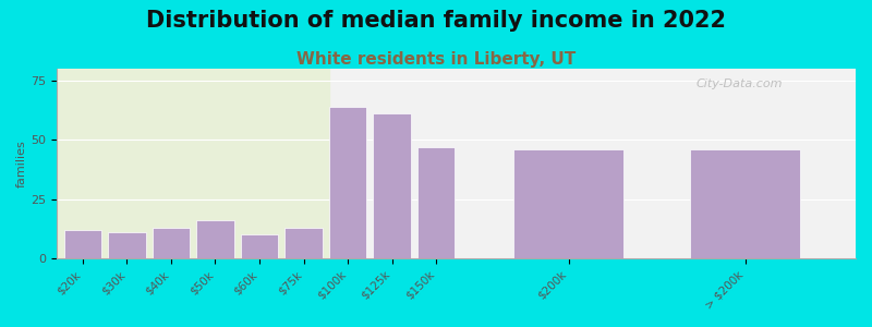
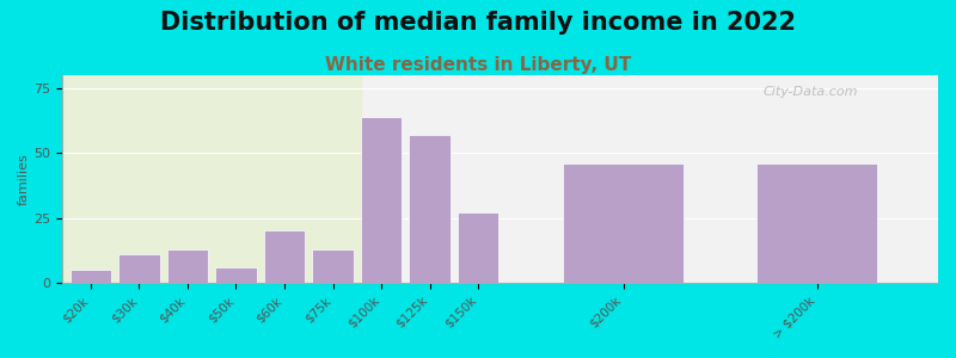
$20k: 12 -> 5
$50k: 16 -> 6
$60k: 10 -> 20
$125k: 61 -> 57
$150k: 47 -> 27
